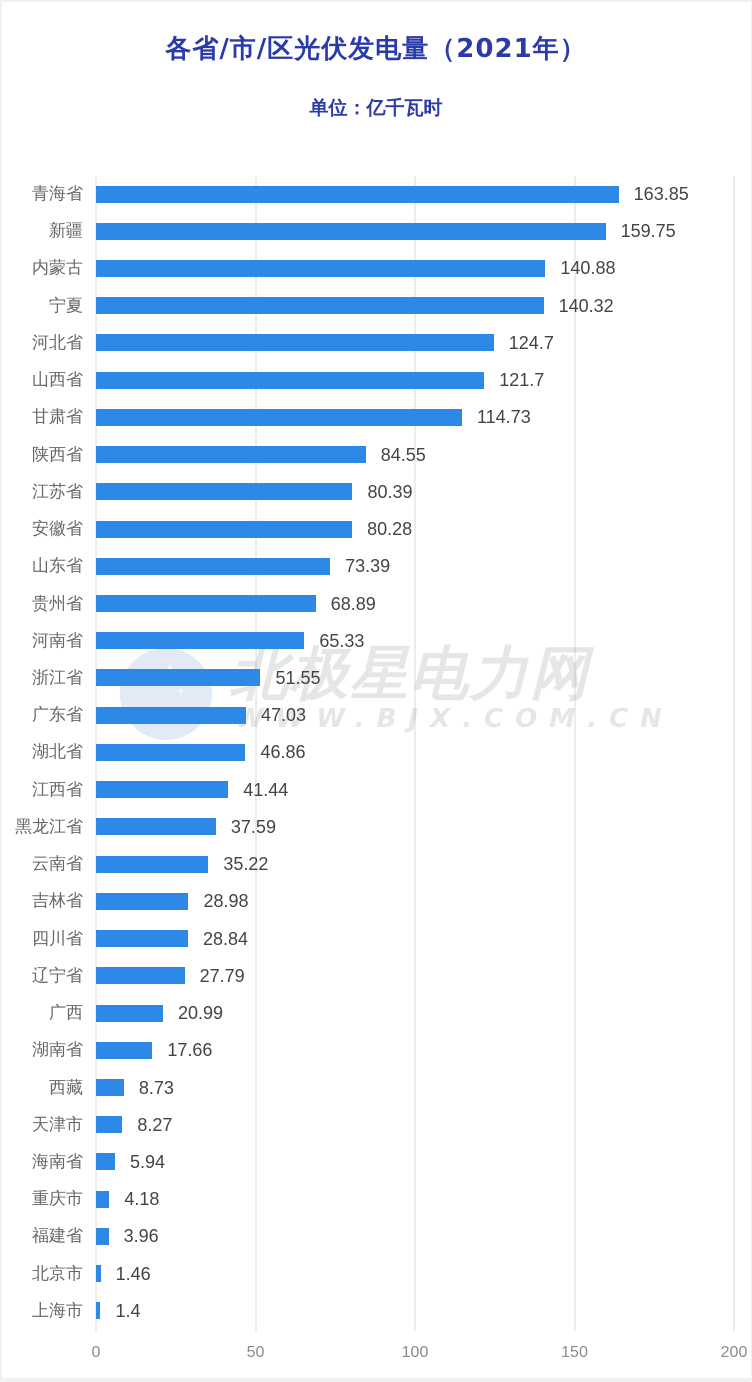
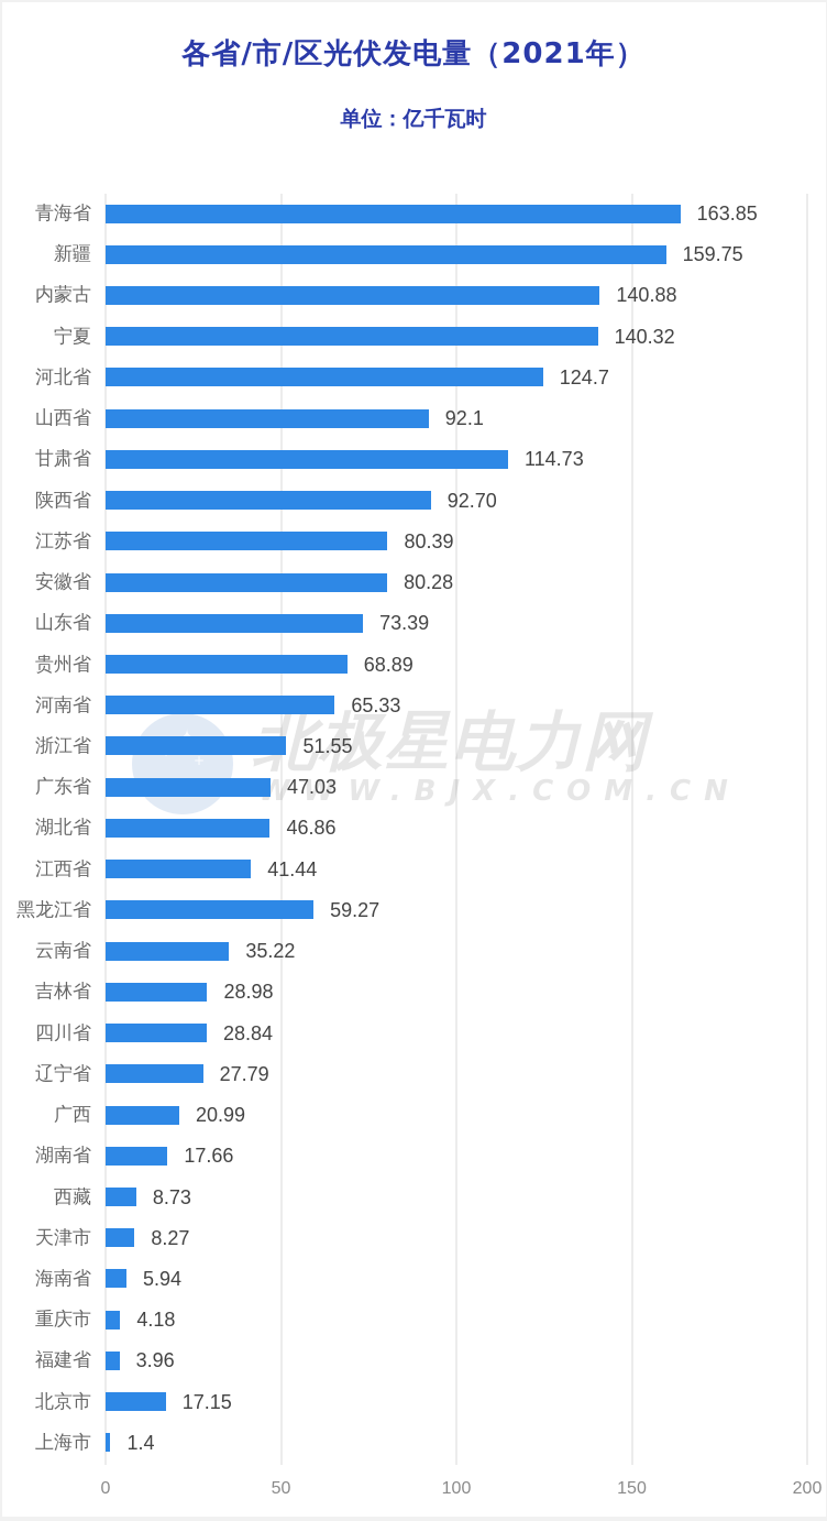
山西省: 121.7 -> 92.1
陕西省: 84.55 -> 92.70
黑龙江省: 37.59 -> 59.27
北京市: 1.46 -> 17.15
